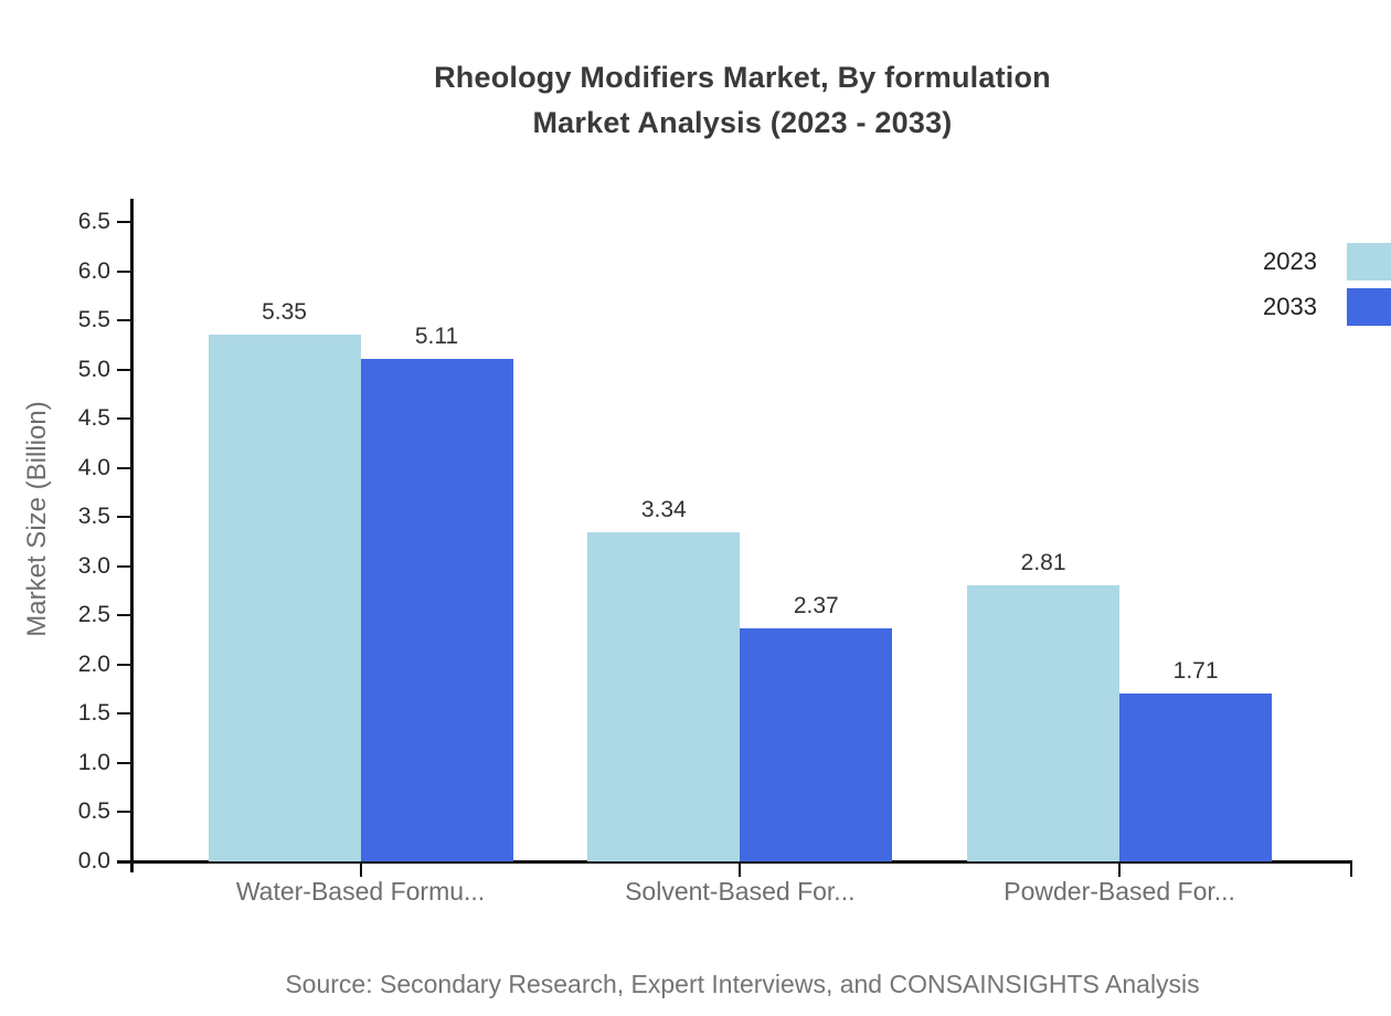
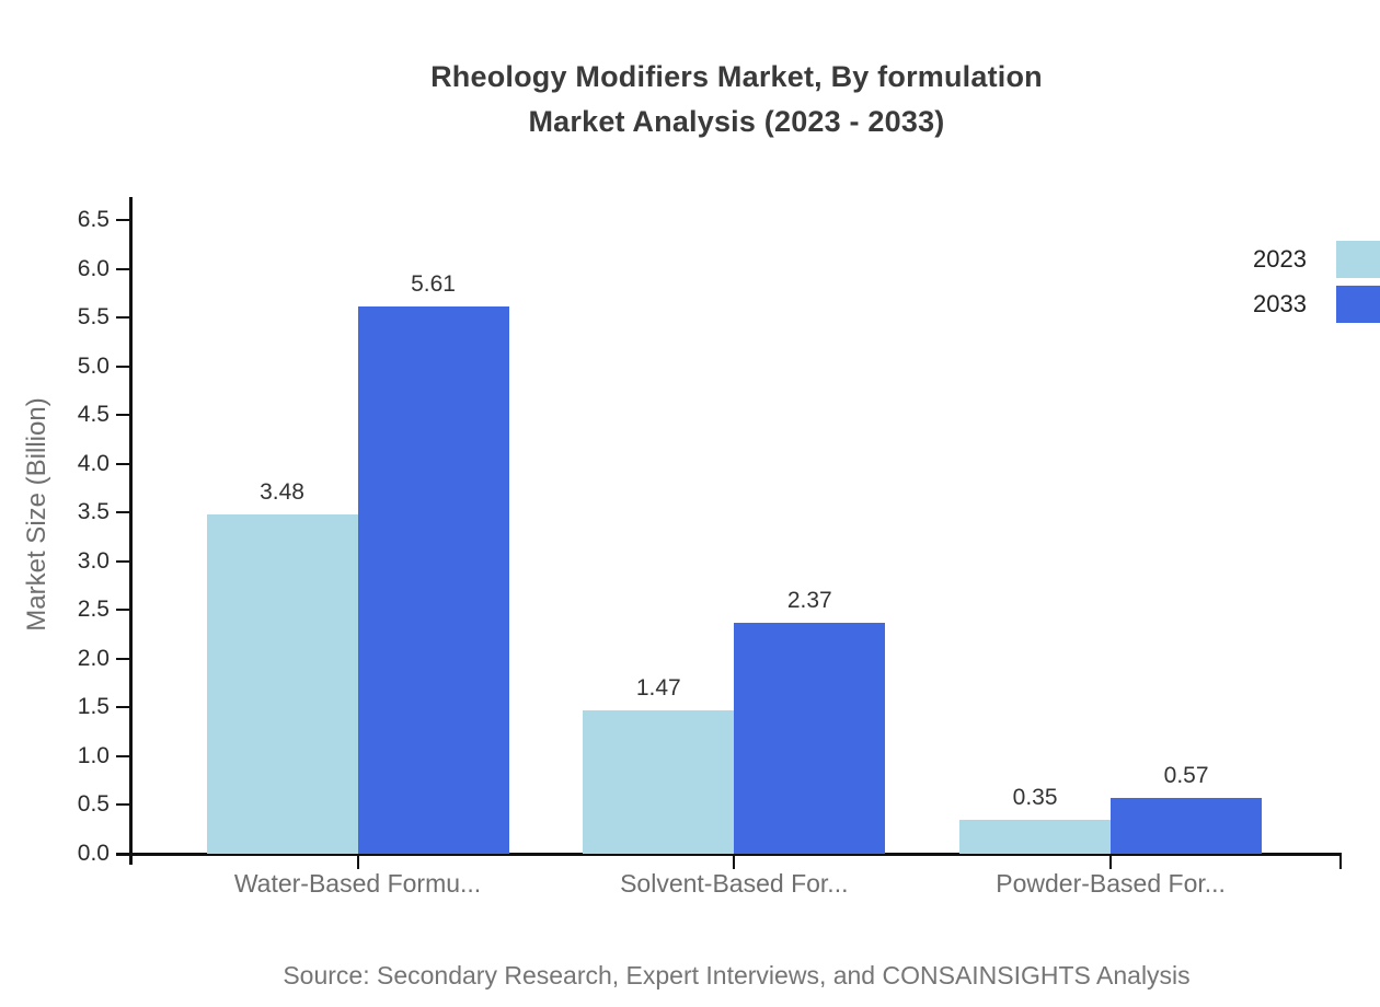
2023/Water-Based Formu...: 5.35 -> 3.48
2033/Water-Based Formu...: 5.11 -> 5.61
2023/Solvent-Based For...: 3.34 -> 1.47
2023/Powder-Based For...: 2.81 -> 0.35
2033/Powder-Based For...: 1.71 -> 0.57
